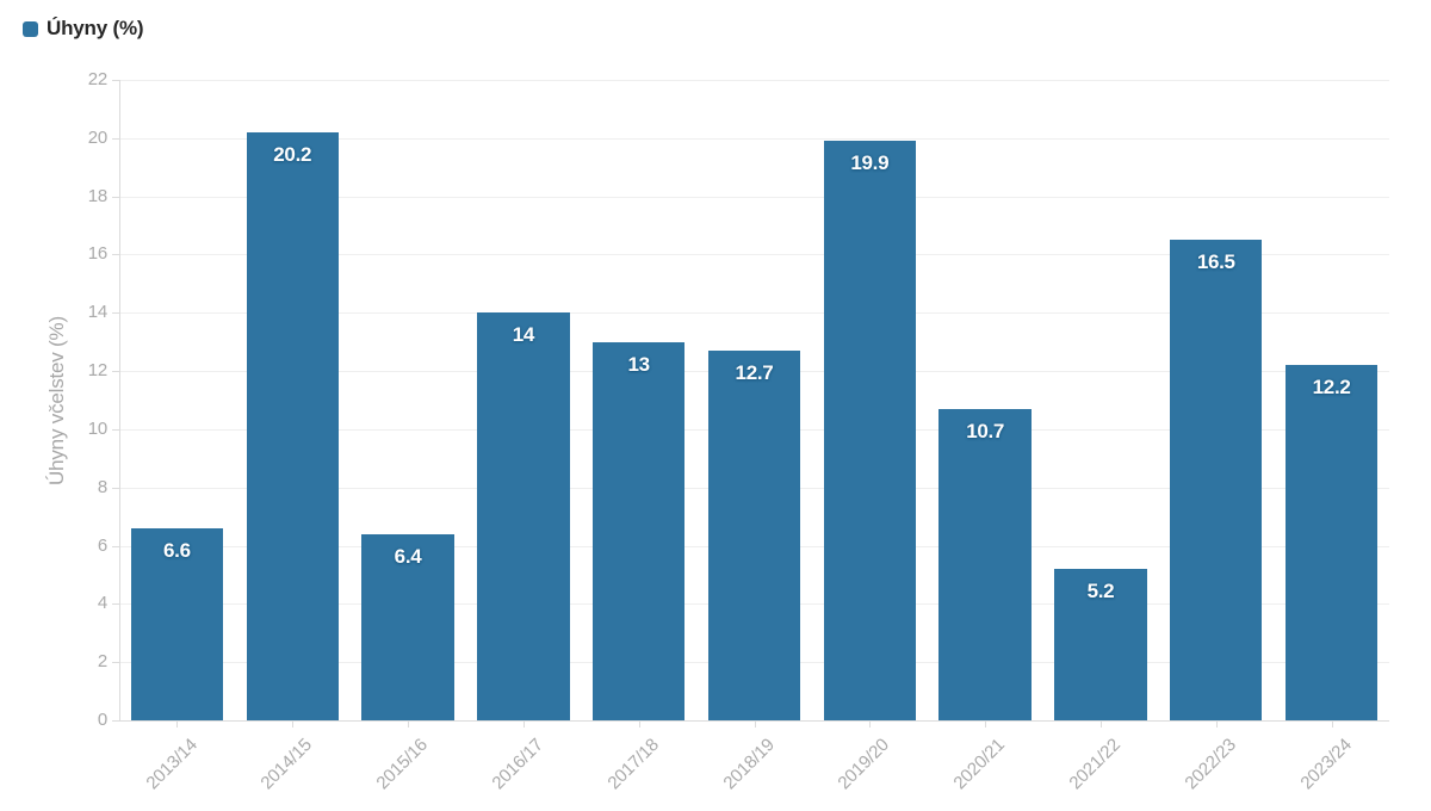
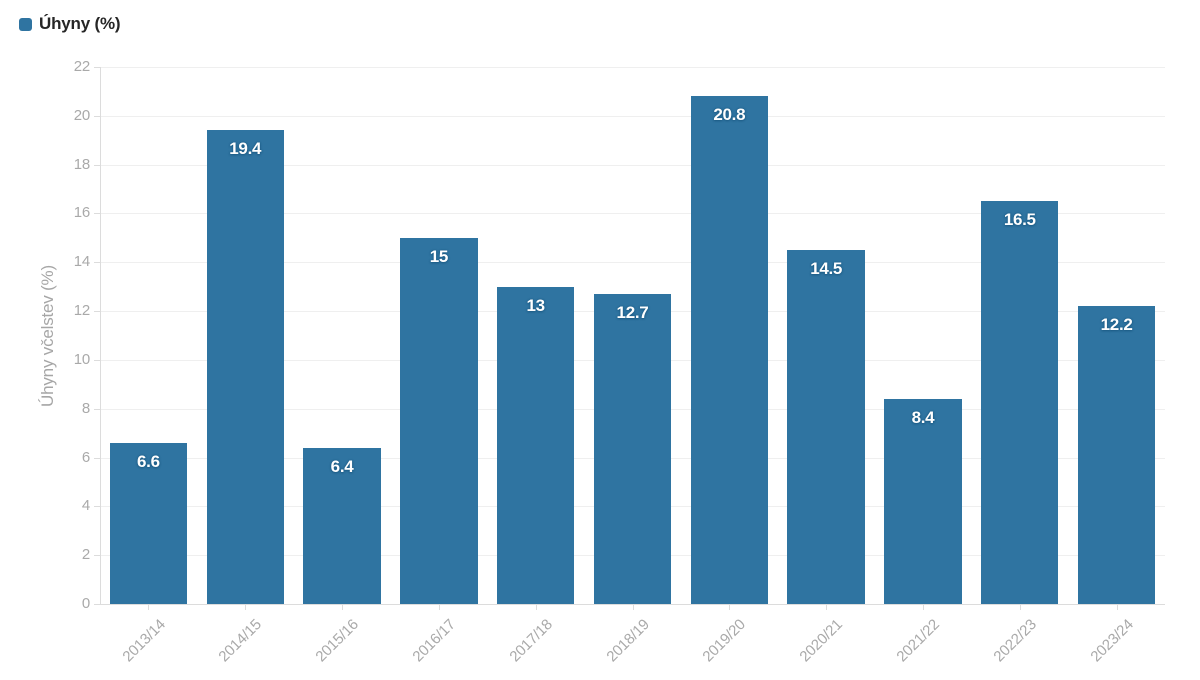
2014/15: 20.2 -> 19.4
2016/17: 14 -> 15
2019/20: 19.9 -> 20.8
2020/21: 10.7 -> 14.5
2021/22: 5.2 -> 8.4
